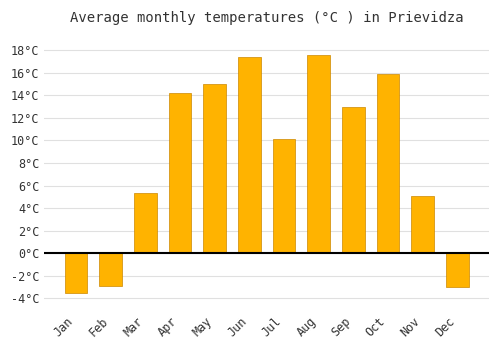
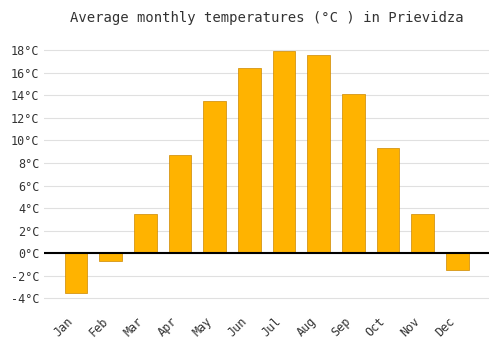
Feb: -2.9°C -> -0.7°C
Mar: 5.3°C -> 3.5°C
Apr: 14.2°C -> 8.7°C
May: 15.0°C -> 13.5°C
Jun: 17.4°C -> 16.4°C
Jul: 10.1°C -> 17.9°C
Sep: 13.0°C -> 14.1°C
Oct: 15.9°C -> 9.3°C
Nov: 5.1°C -> 3.5°C
Dec: -3.0°C -> -1.5°C
